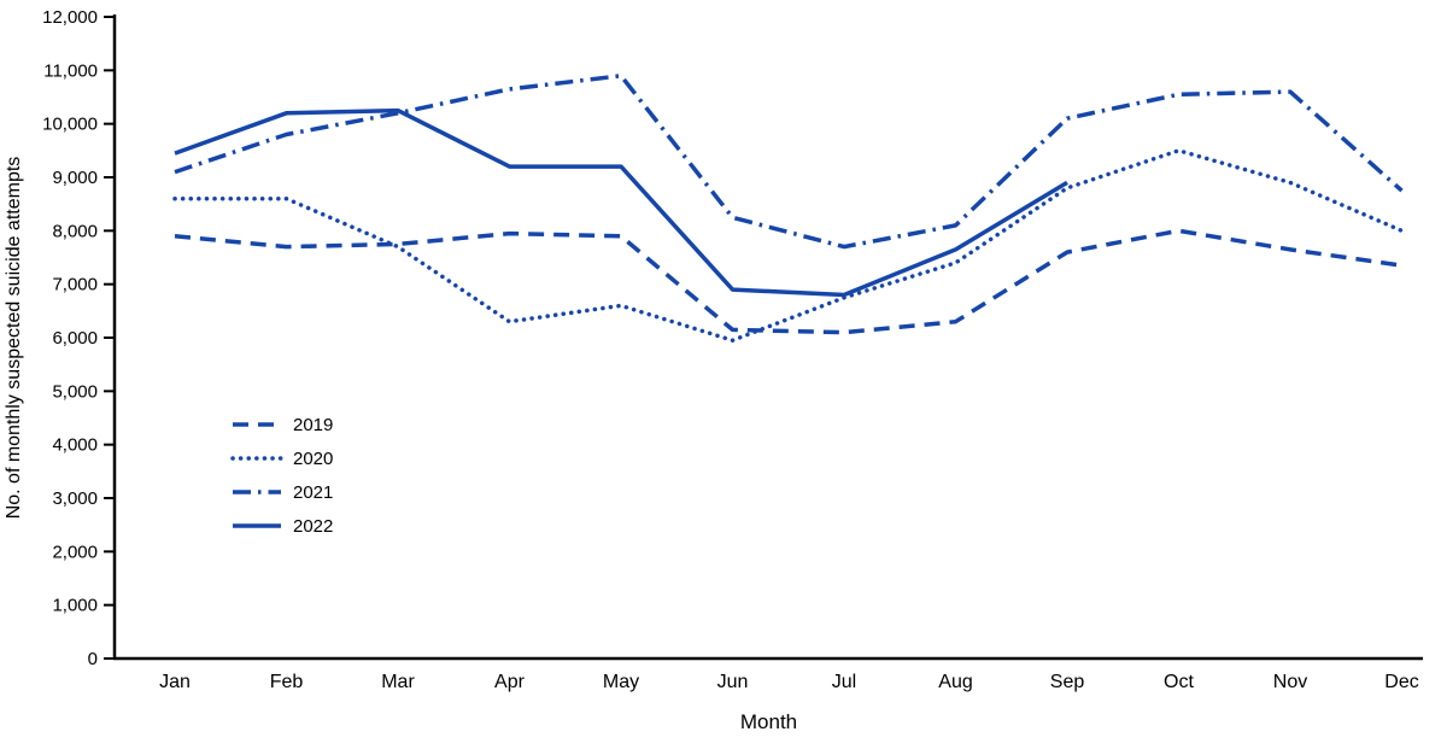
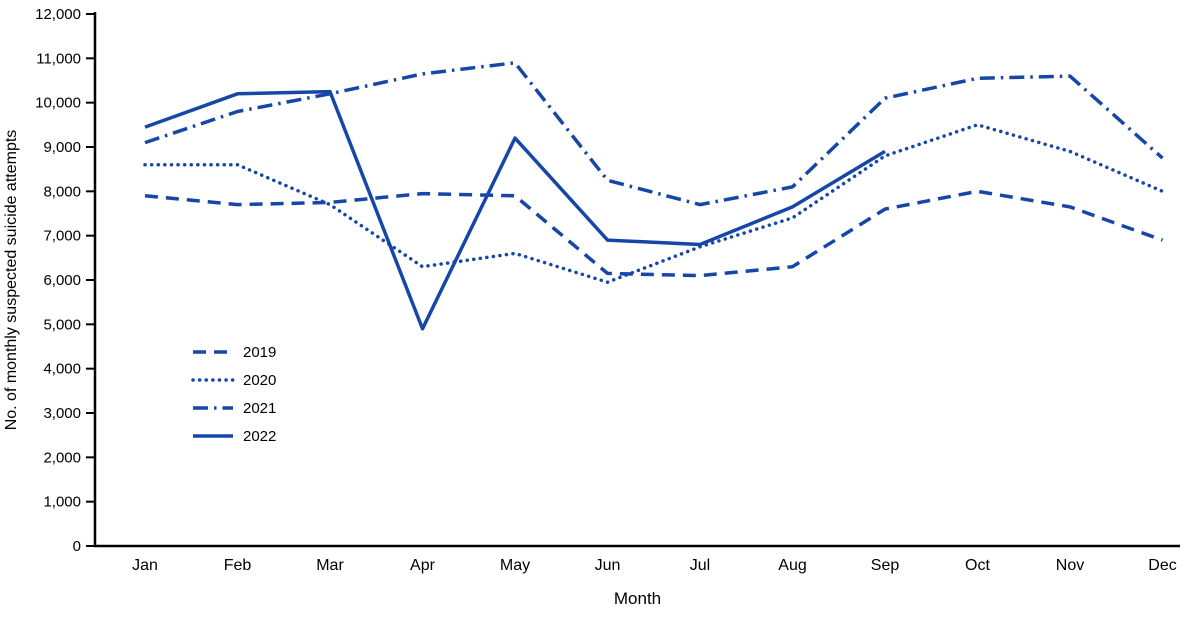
2022/Apr: 9200 -> 4900
2019/Dec: 7400 -> 6900
